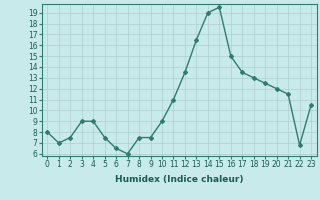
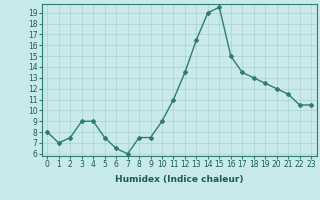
22: 6.8 -> 10.5
